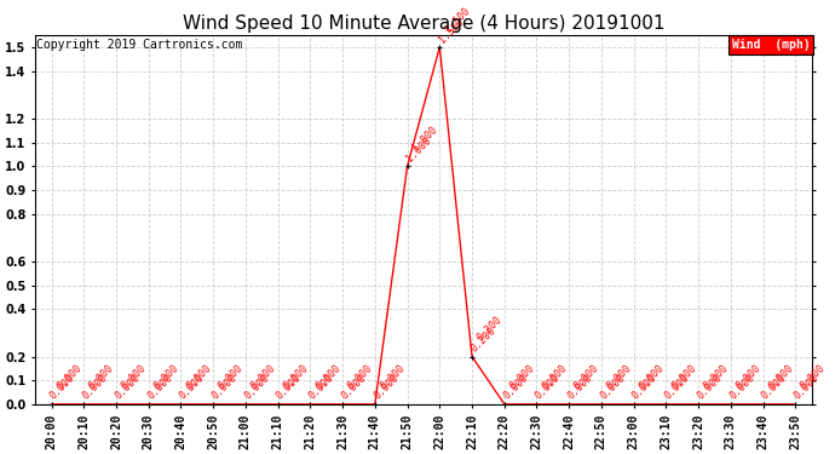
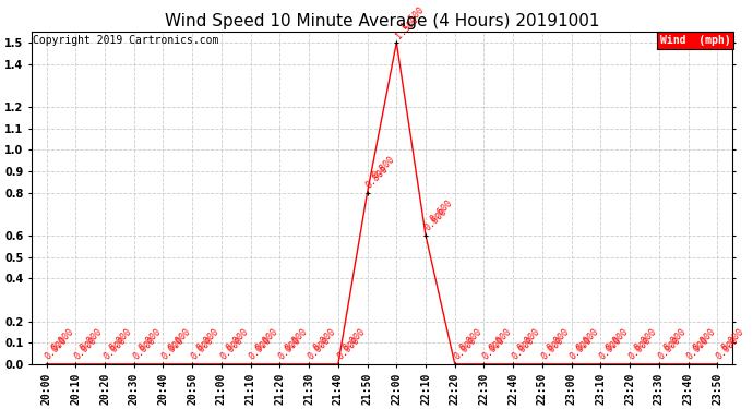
21:50: 1.0 -> 0.8
22:10: 0.2 -> 0.6
